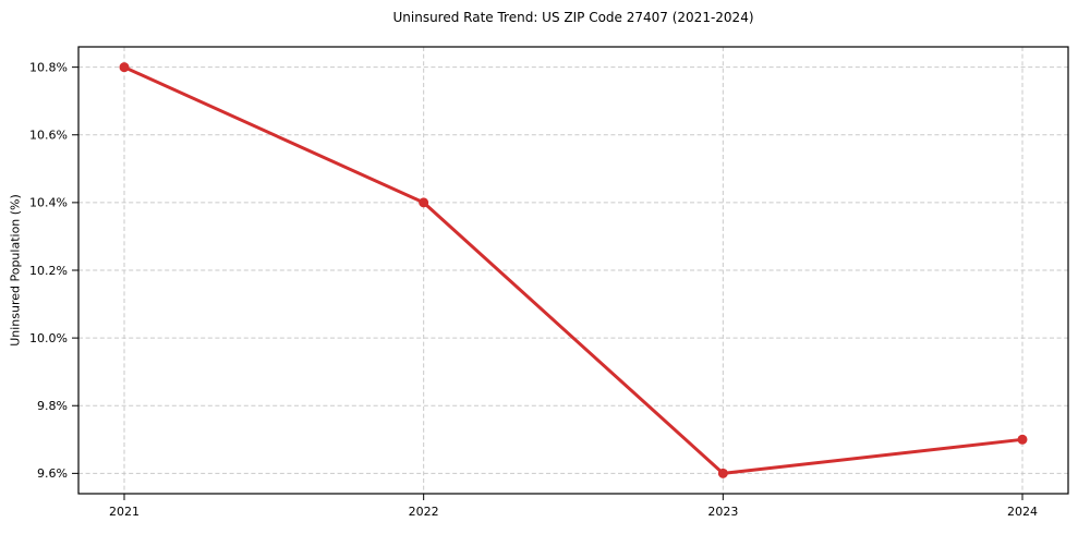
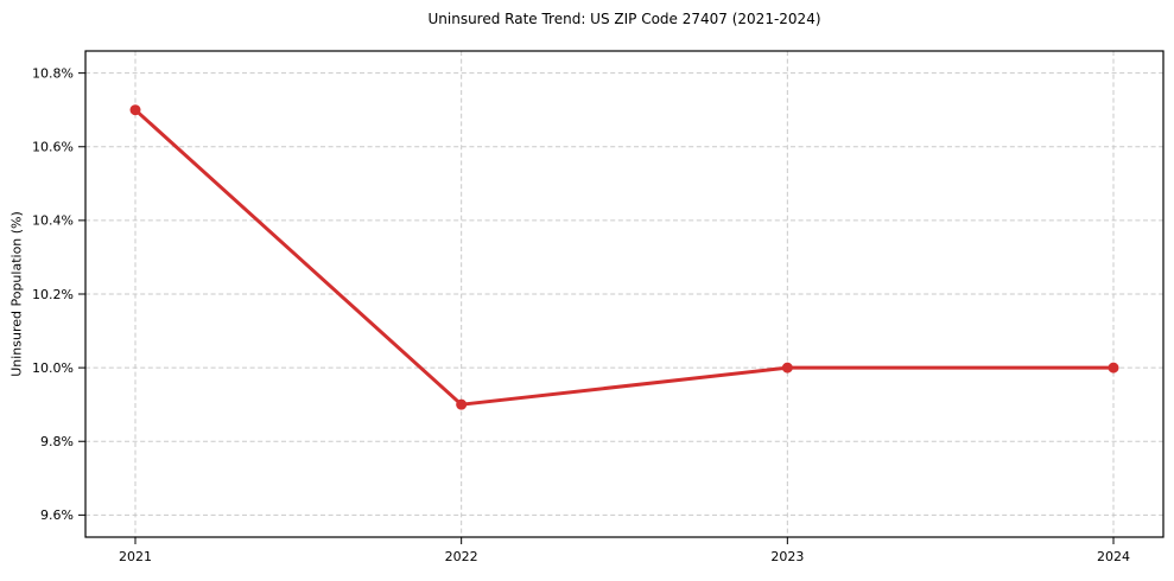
2021: 10.8% -> 10.7%
2022: 10.4% -> 9.9%
2023: 9.6% -> 10.0%
2024: 9.7% -> 10.0%
